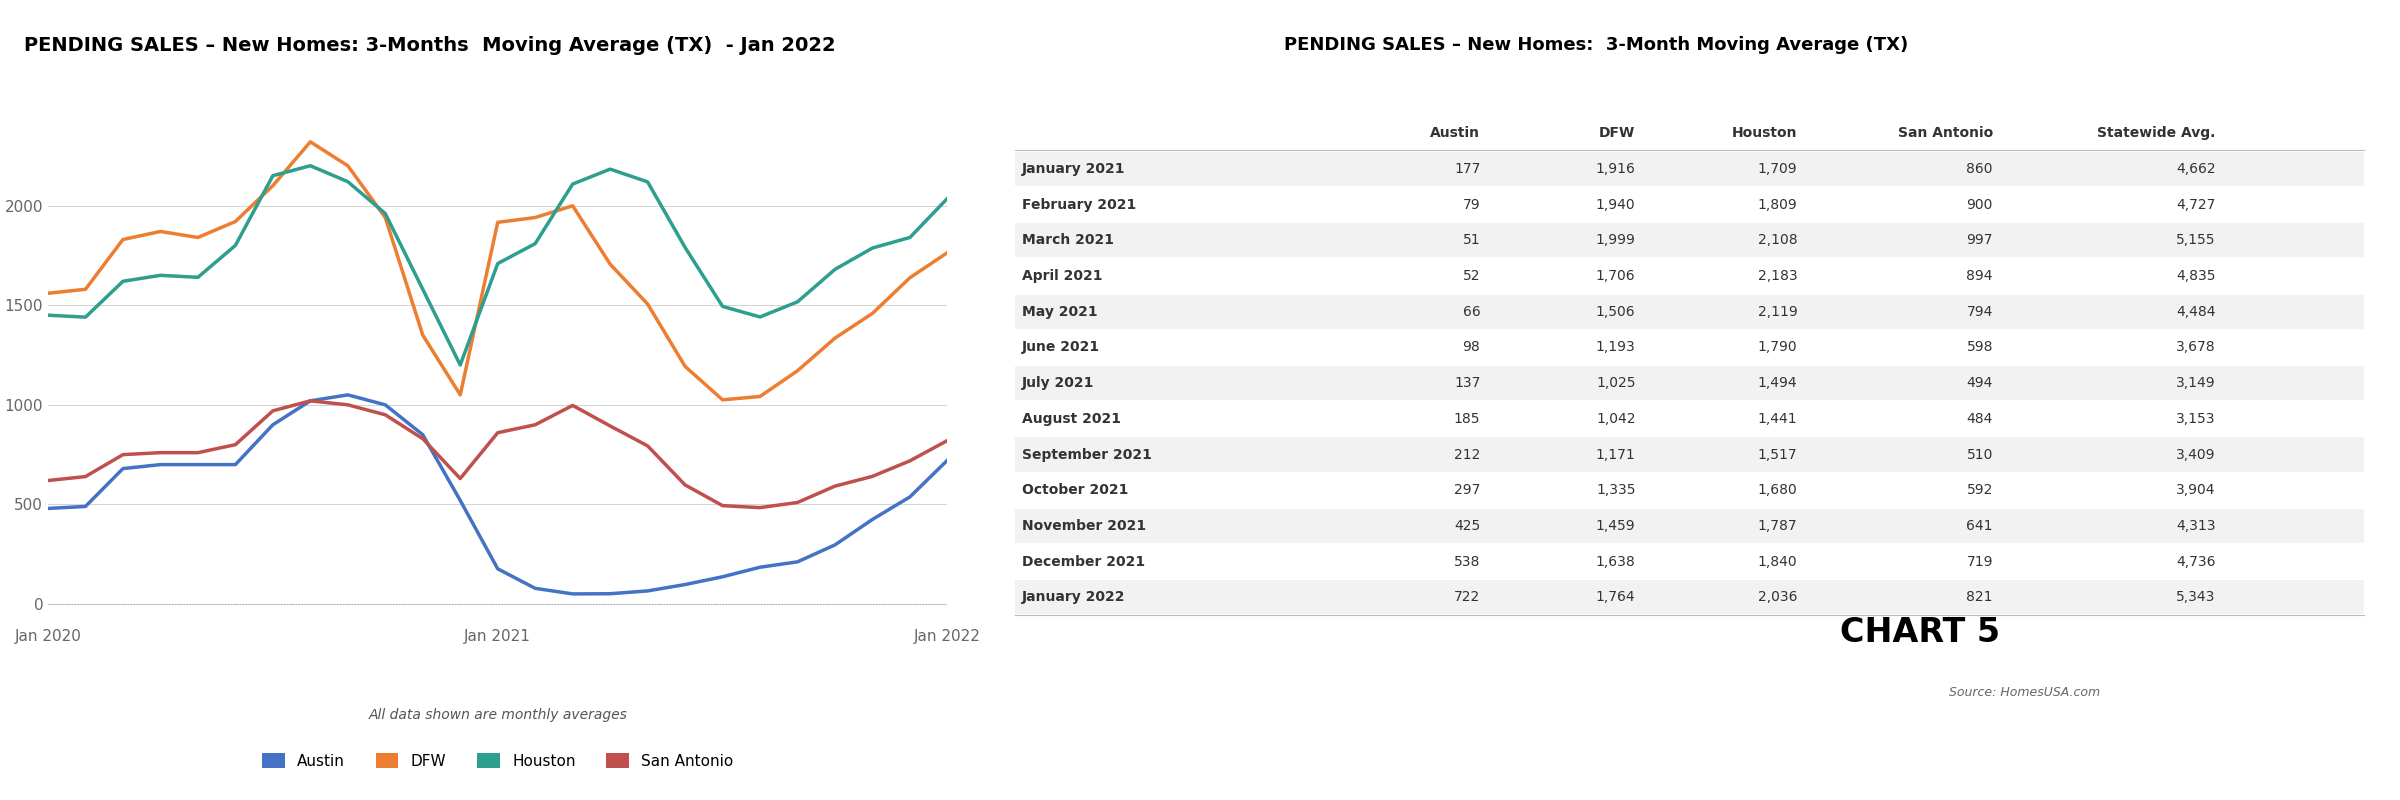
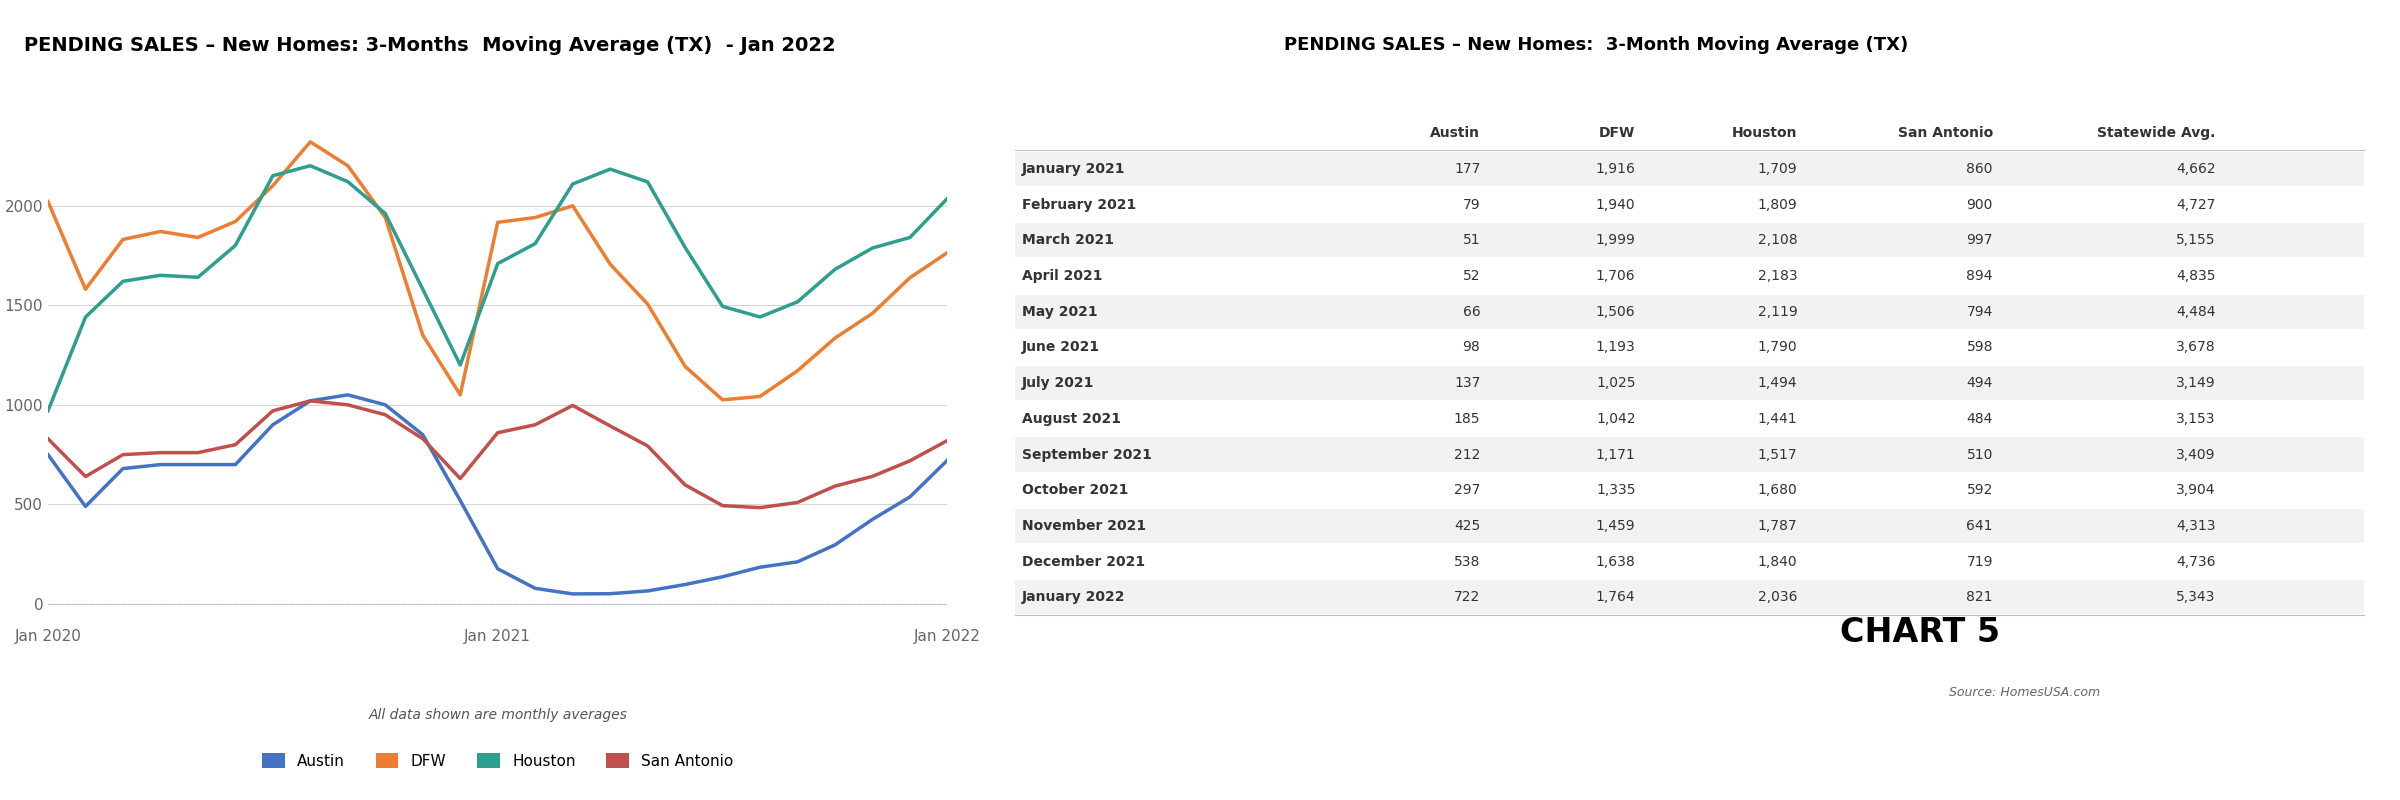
Austin/Jan 2020: 480 -> 750
DFW/Jan 2020: 1560 -> 2020
Houston/Jan 2020: 1450 -> 970
San Antonio/Jan 2020: 620 -> 830
